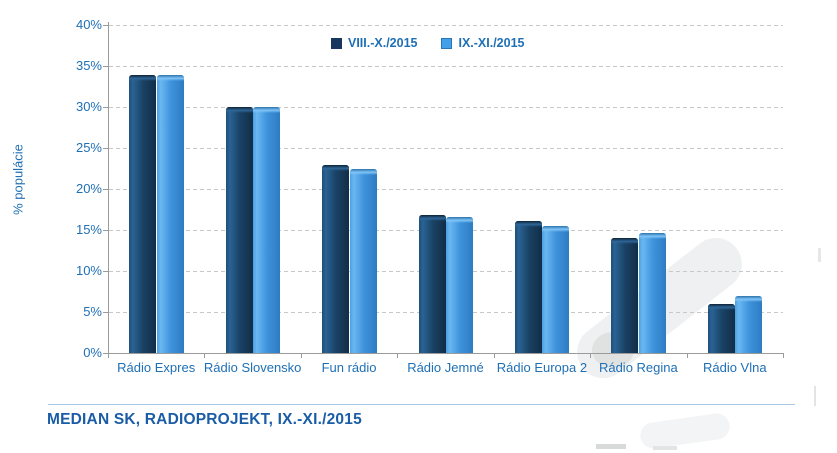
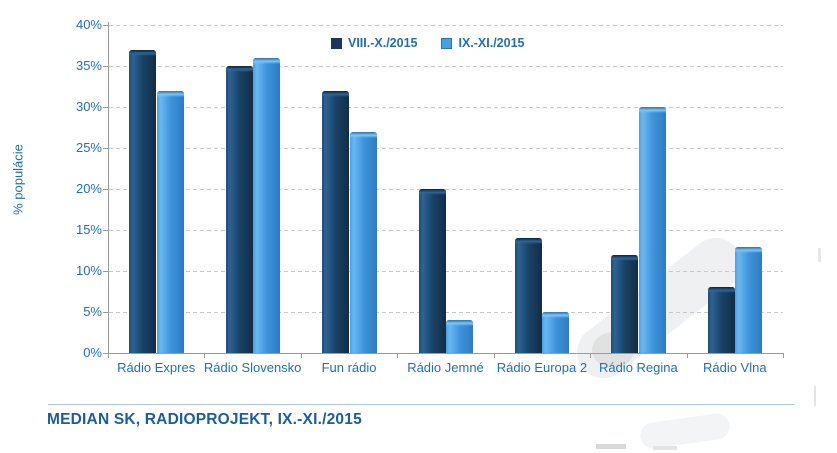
VIII.-X./2015/Rádio Expres: 34% -> 37%
IX.-XI./2015/Rádio Expres: 34% -> 32%
VIII.-X./2015/Rádio Slovensko: 30% -> 35%
IX.-XI./2015/Rádio Slovensko: 30% -> 36%
VIII.-X./2015/Fun rádio: 23% -> 32%
IX.-XI./2015/Fun rádio: 22% -> 27%
VIII.-X./2015/Rádio Jemné: 17% -> 20%
IX.-XI./2015/Rádio Jemné: 17% -> 4%
VIII.-X./2015/Rádio Europa 2: 16% -> 14%
IX.-XI./2015/Rádio Europa 2: 16% -> 5%
VIII.-X./2015/Rádio Regina: 14% -> 12%
IX.-XI./2015/Rádio Regina: 15% -> 30%
VIII.-X./2015/Rádio Vlna: 6% -> 8%
IX.-XI./2015/Rádio Vlna: 7% -> 13%
